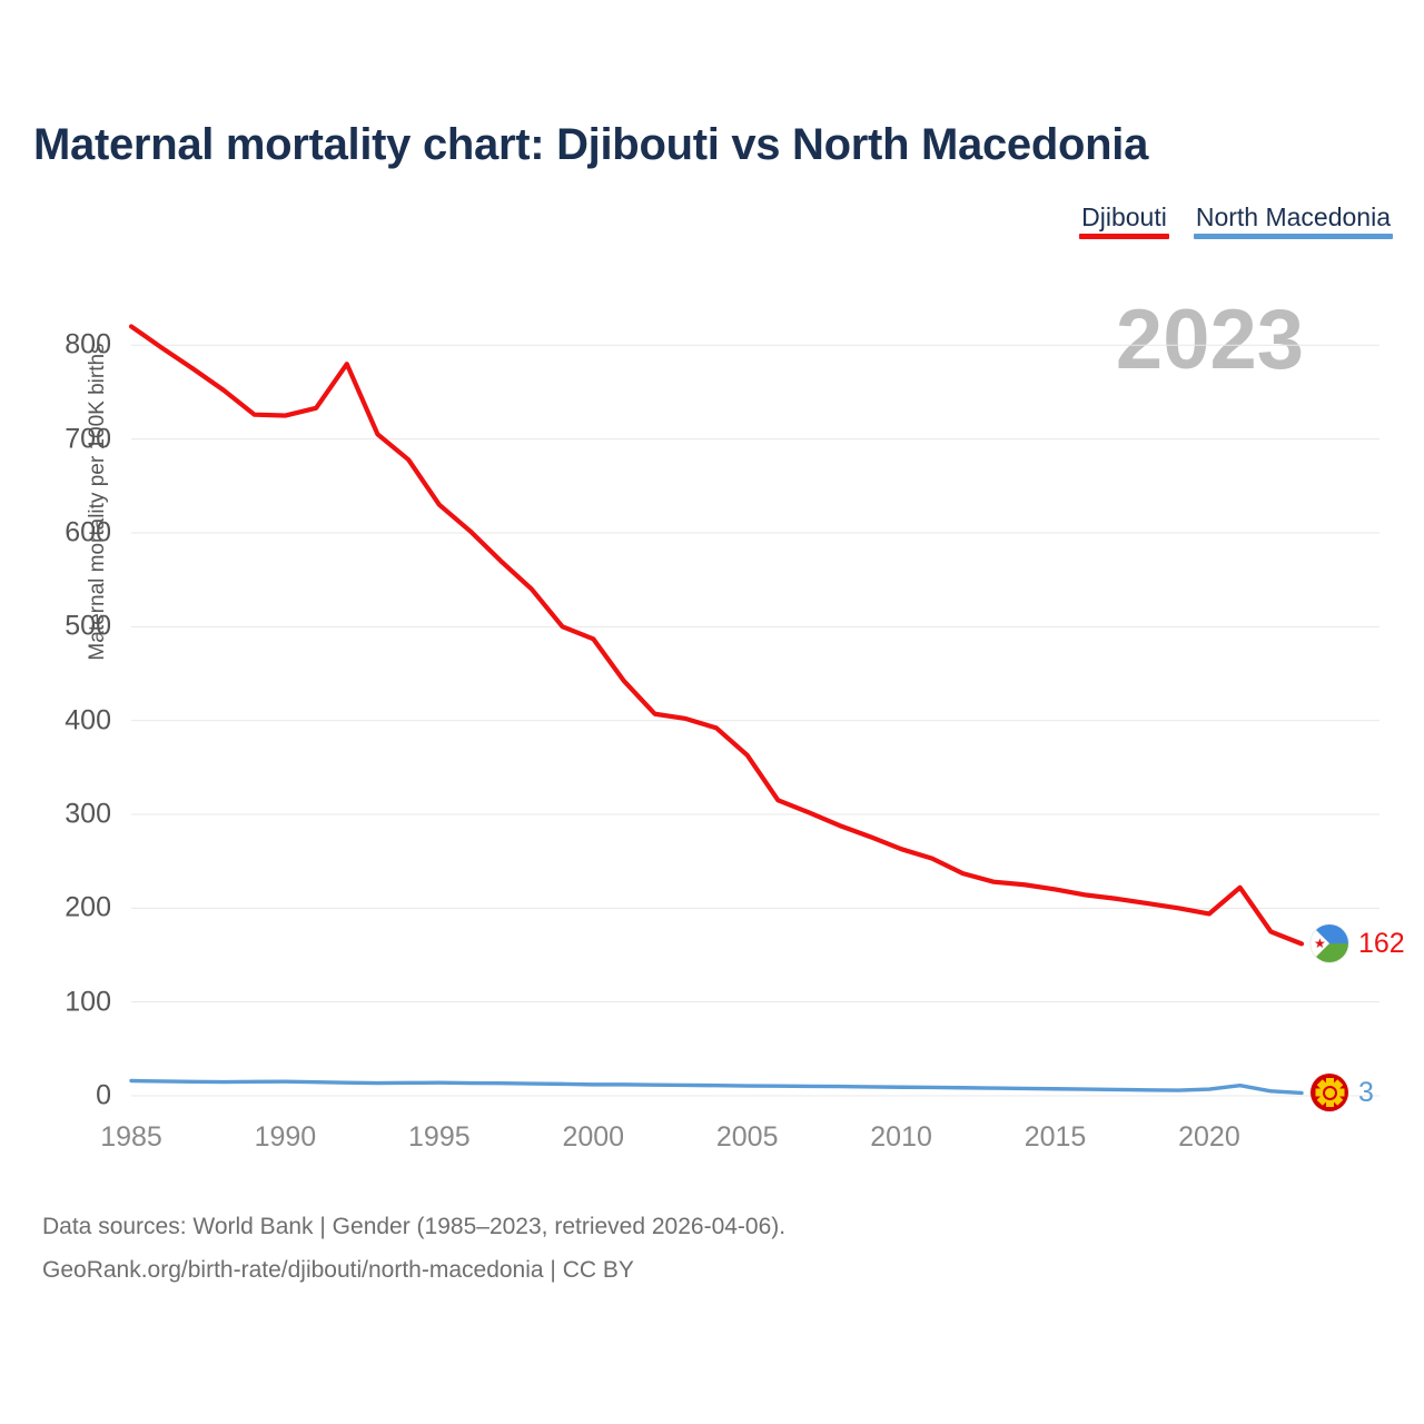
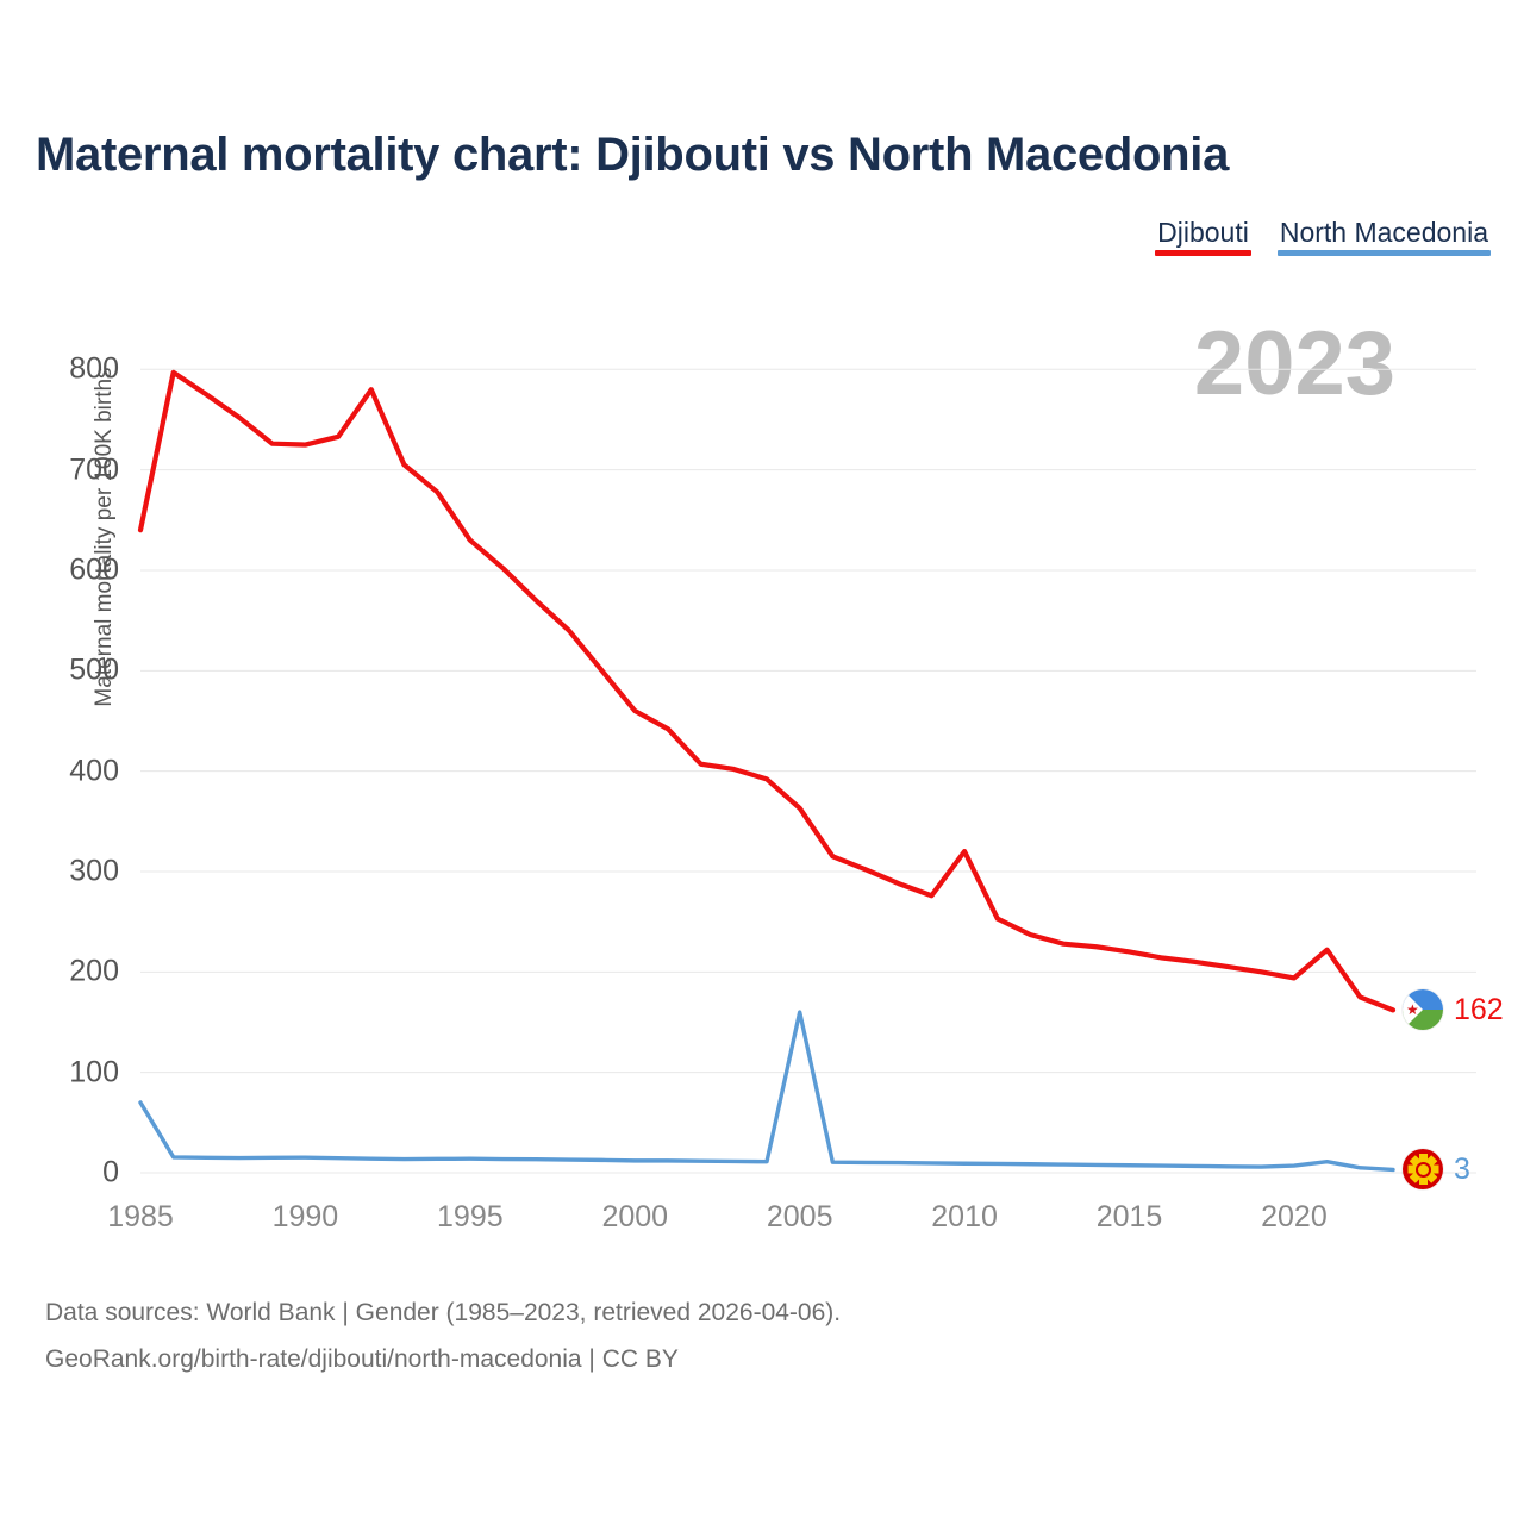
Djibouti/1985: 820 -> 640
North Macedonia/1985: 20 -> 70
Djibouti/2000: 490 -> 460
North Macedonia/2005: 10 -> 160
Djibouti/2010: 260 -> 320
